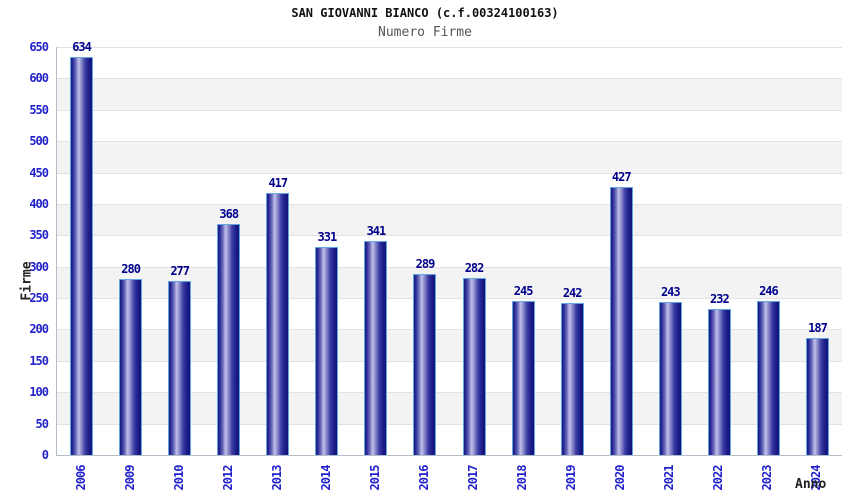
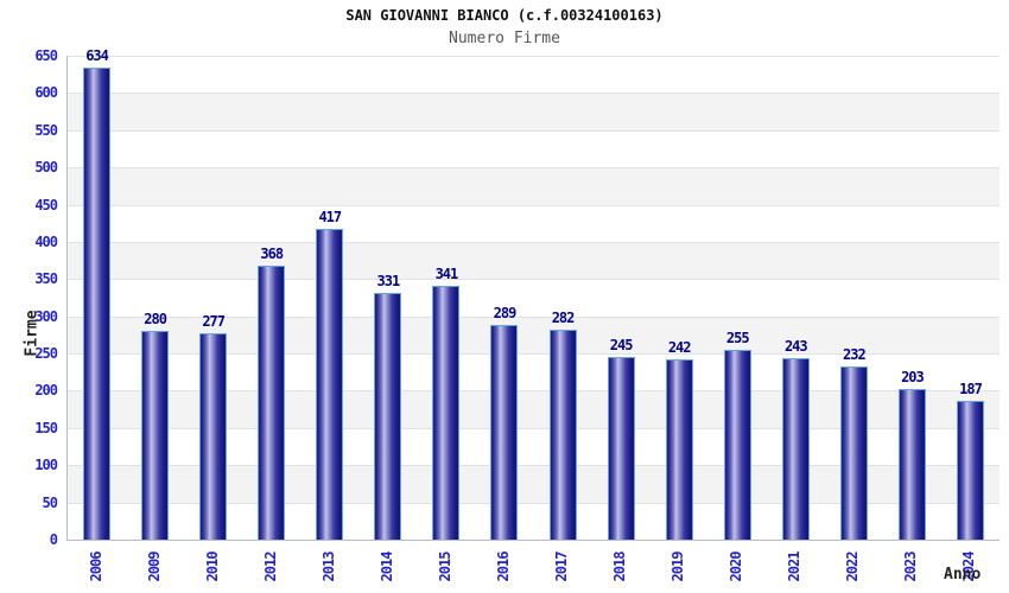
2020: 427 -> 255
2023: 246 -> 203
